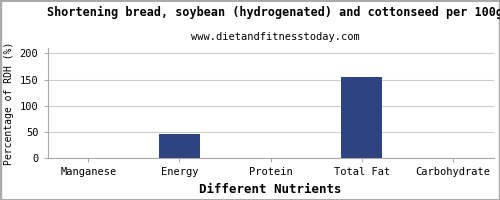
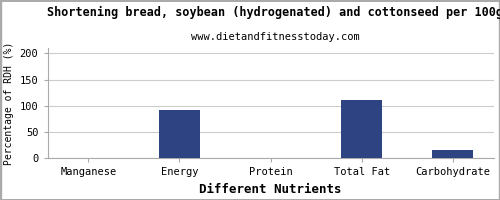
Energy: 46 -> 92
Total Fat: 155 -> 112
Carbohydrate: 0 -> 16
